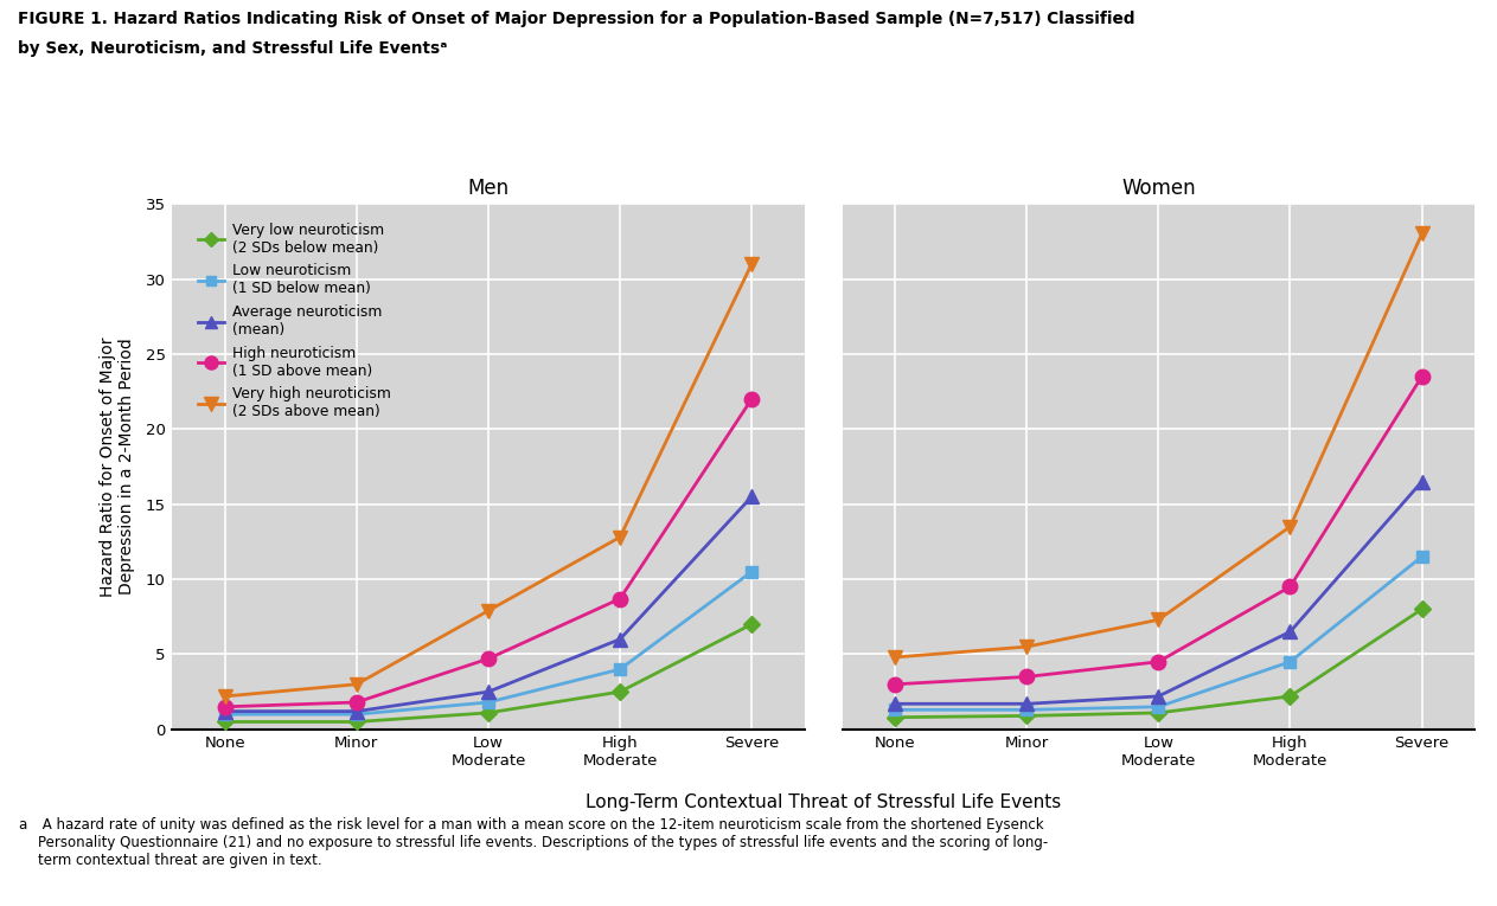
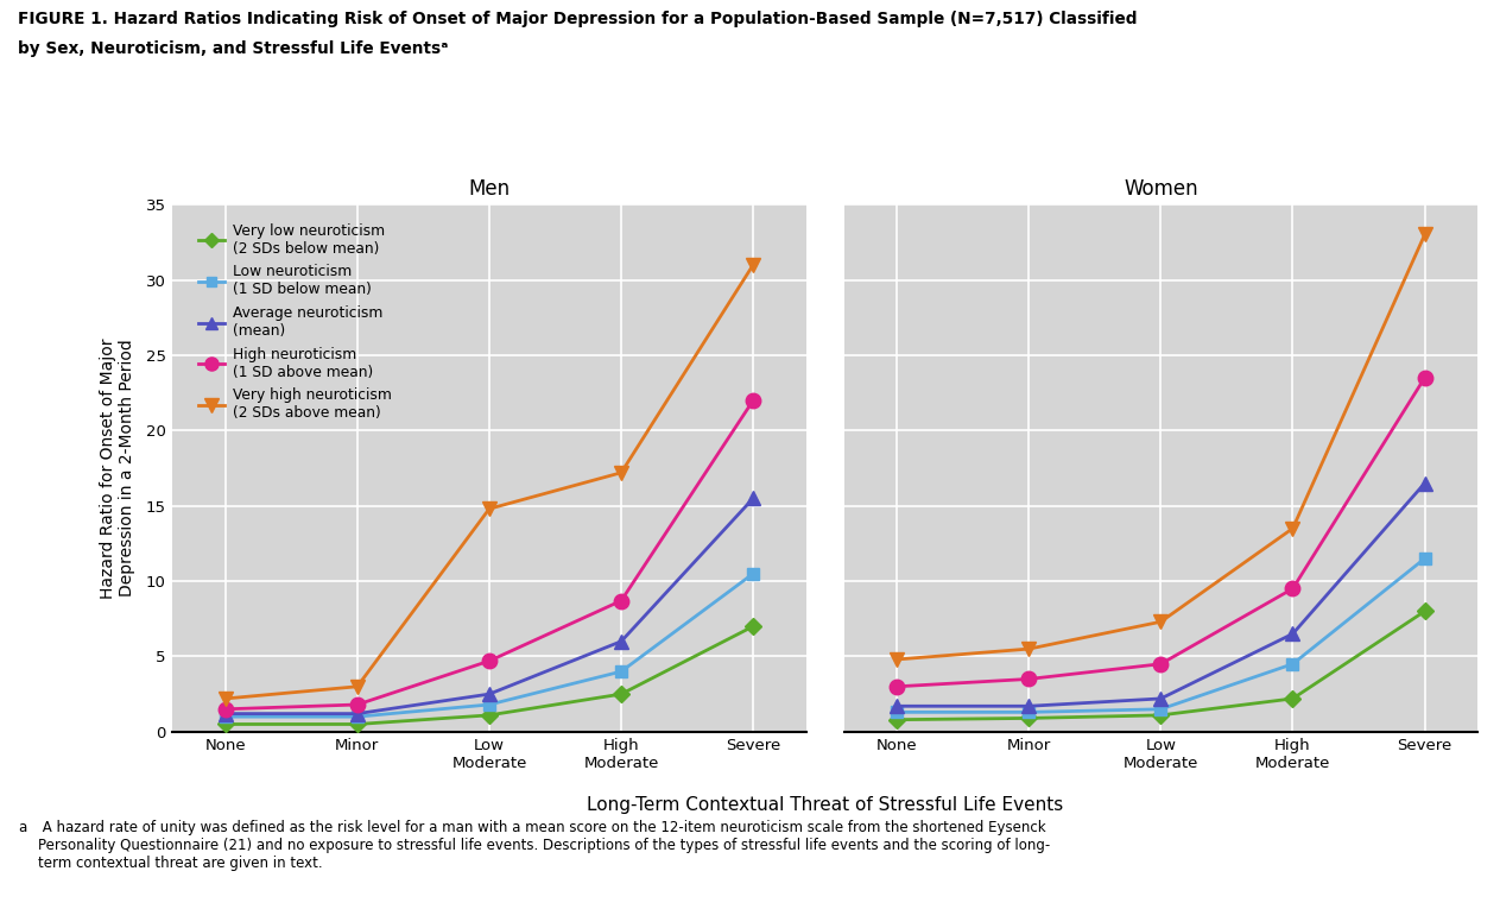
Men/Very high neuroticism (2 SDs above mean)/Low Moderate: 7.9 -> 14.8
Men/Very high neuroticism (2 SDs above mean)/High Moderate: 12.8 -> 17.2
